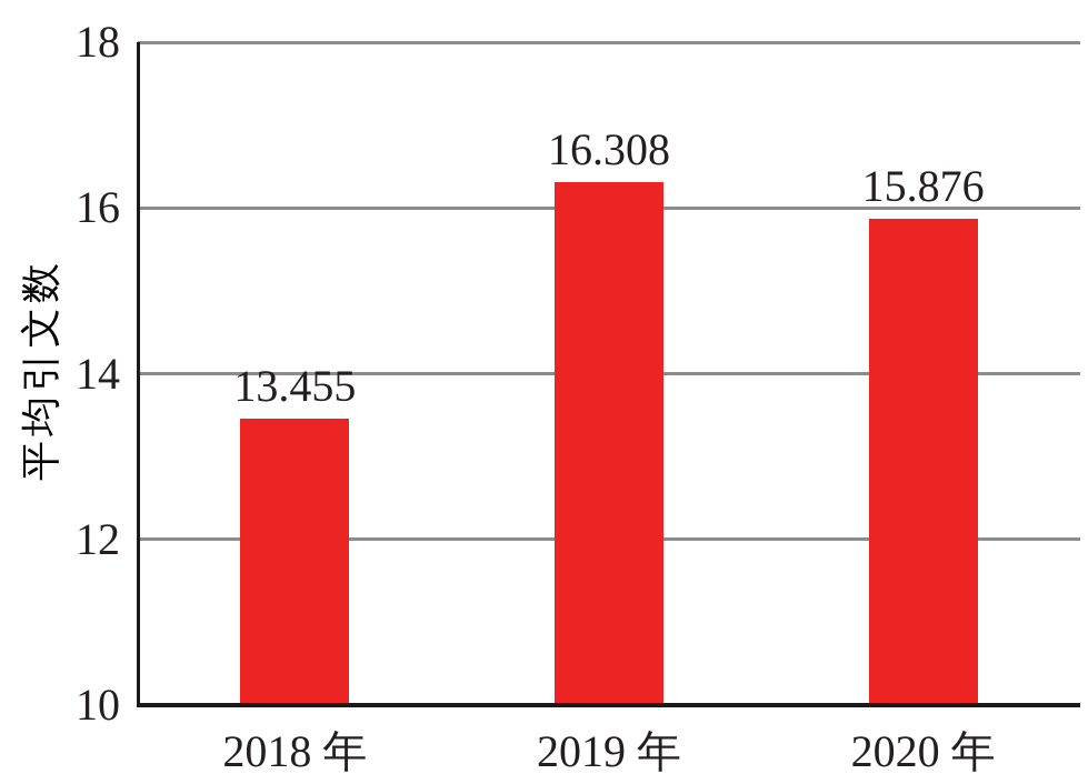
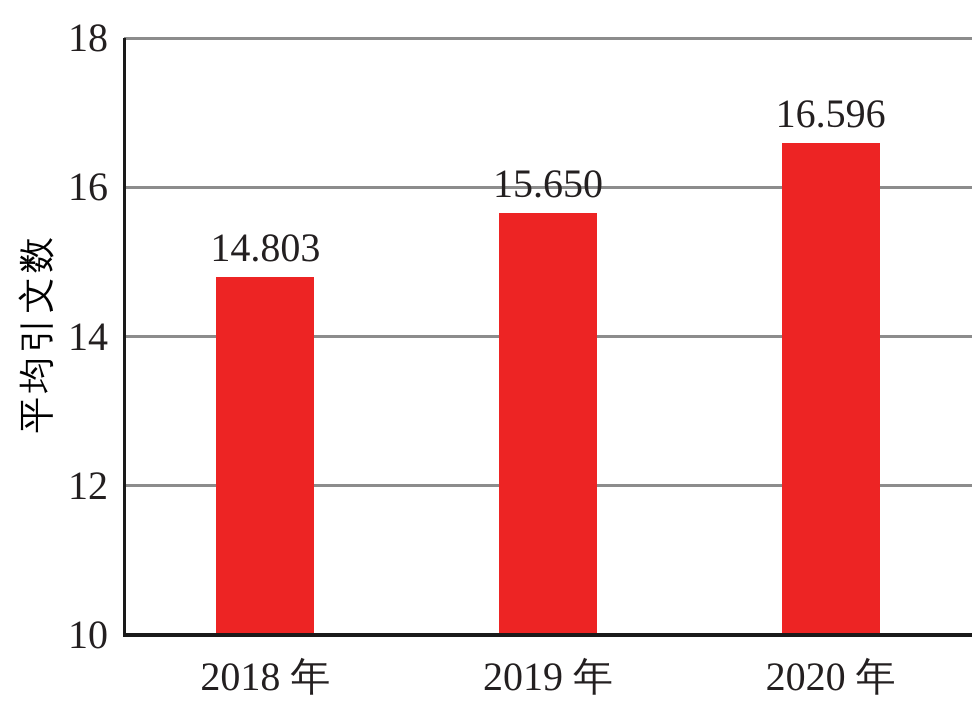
2018 年: 13.455 -> 14.803
2019 年: 16.308 -> 15.650
2020 年: 15.876 -> 16.596
